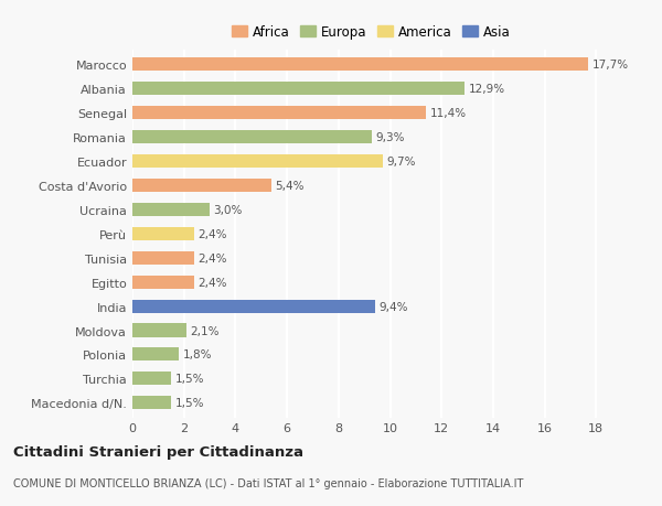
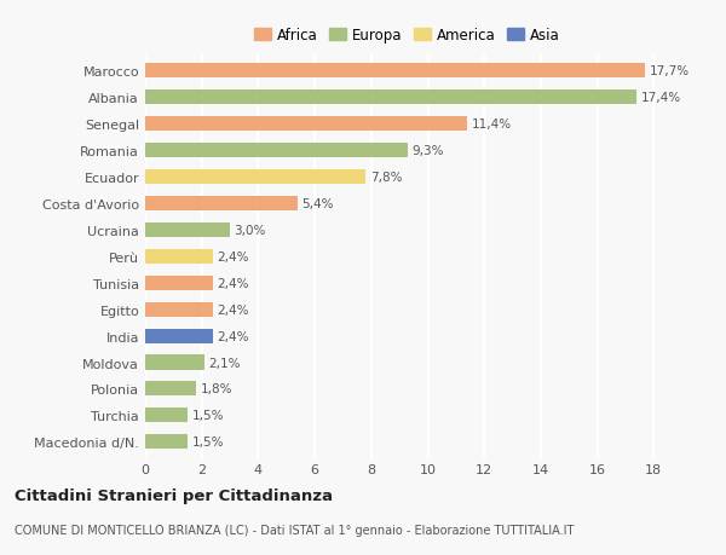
Albania: 12,9% -> 17,4%
Ecuador: 9,7% -> 7,8%
India: 9,4% -> 2,4%
